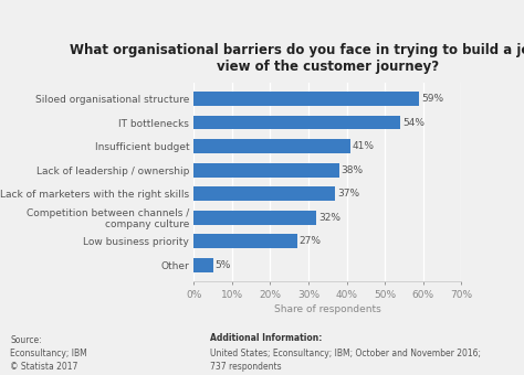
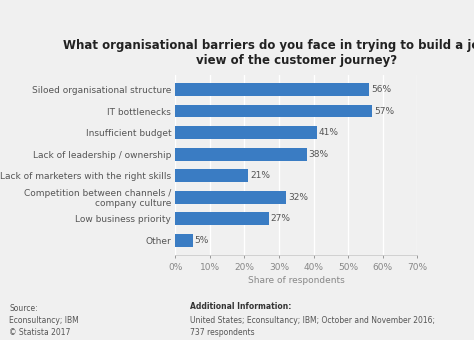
Siloed organisational structure: 59% -> 56%
IT bottlenecks: 54% -> 57%
Lack of marketers with the right skills: 37% -> 21%
